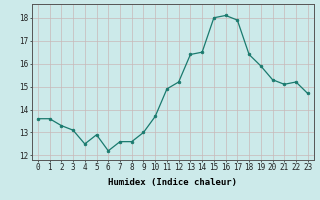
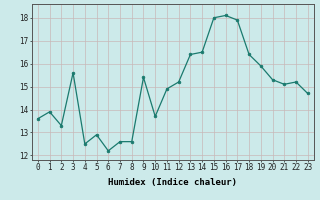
1: 13.6 -> 13.9
3: 13.1 -> 15.6
9: 13.0 -> 15.4
